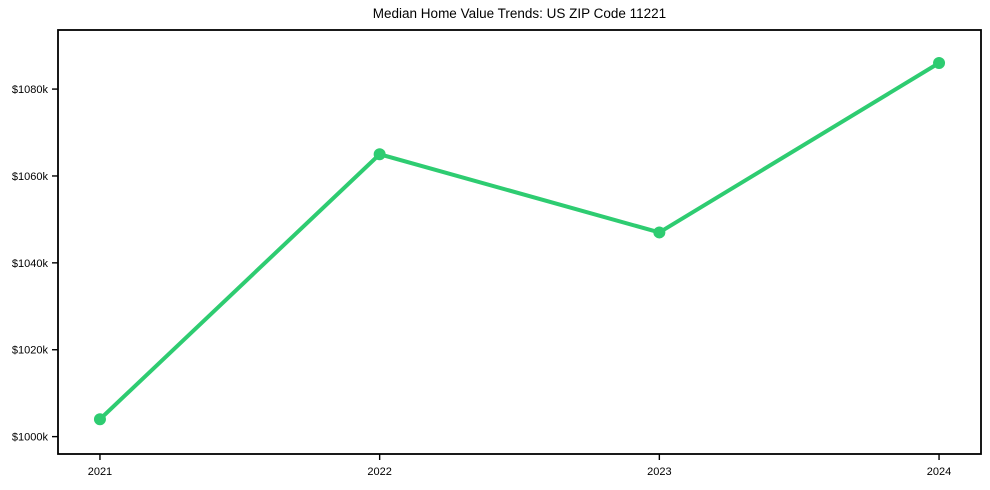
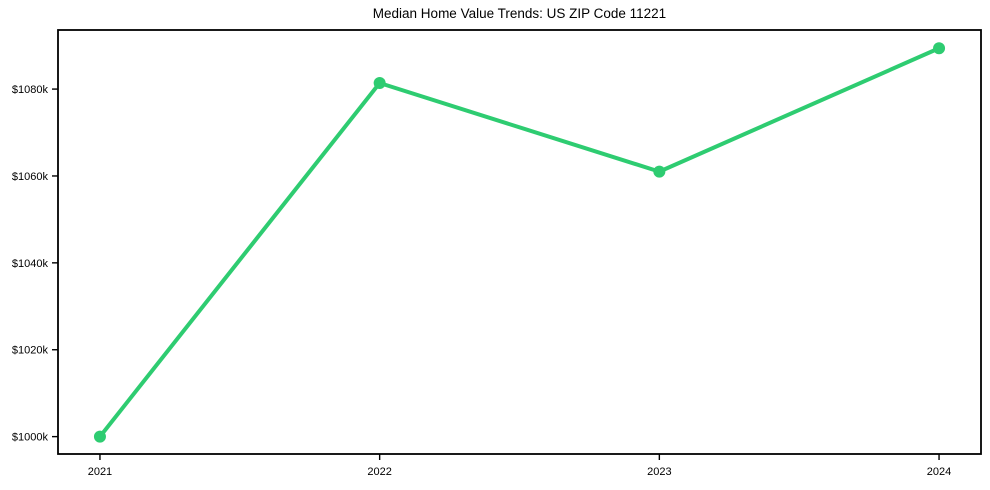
2021: $1004k -> $1000k
2022: $1065k -> $1081k
2023: $1047k -> $1061k
2024: $1086k -> $1089k
